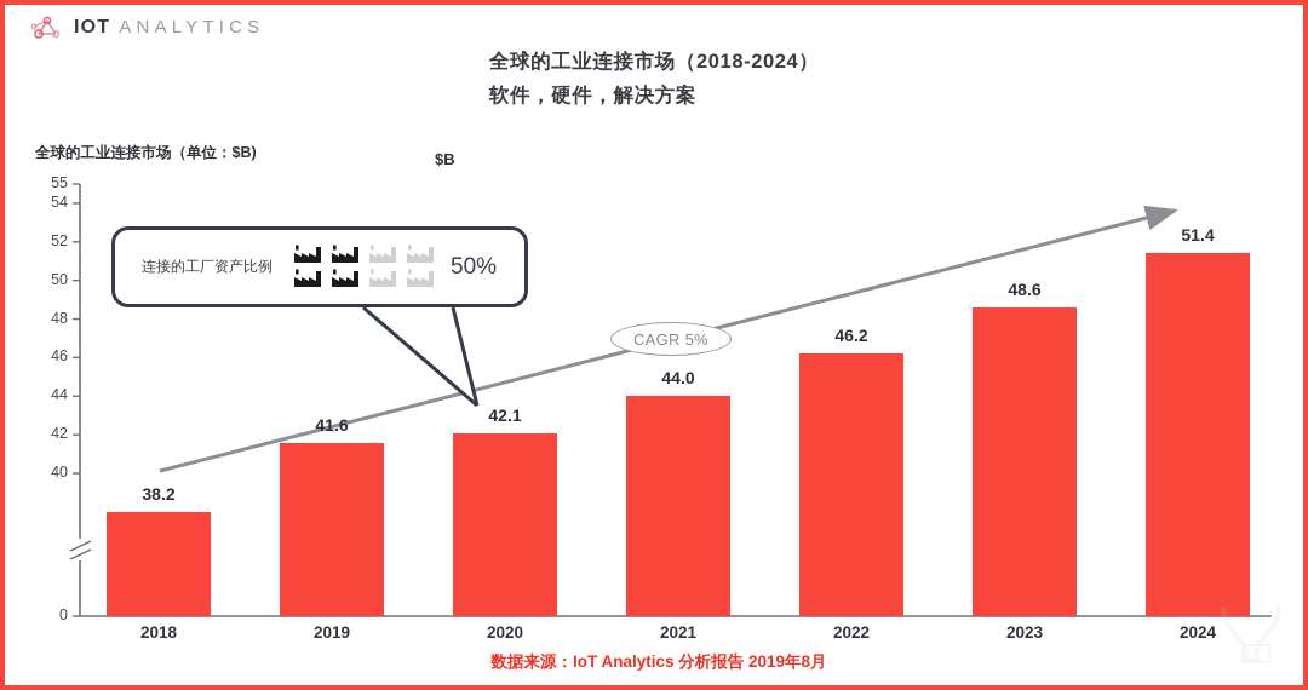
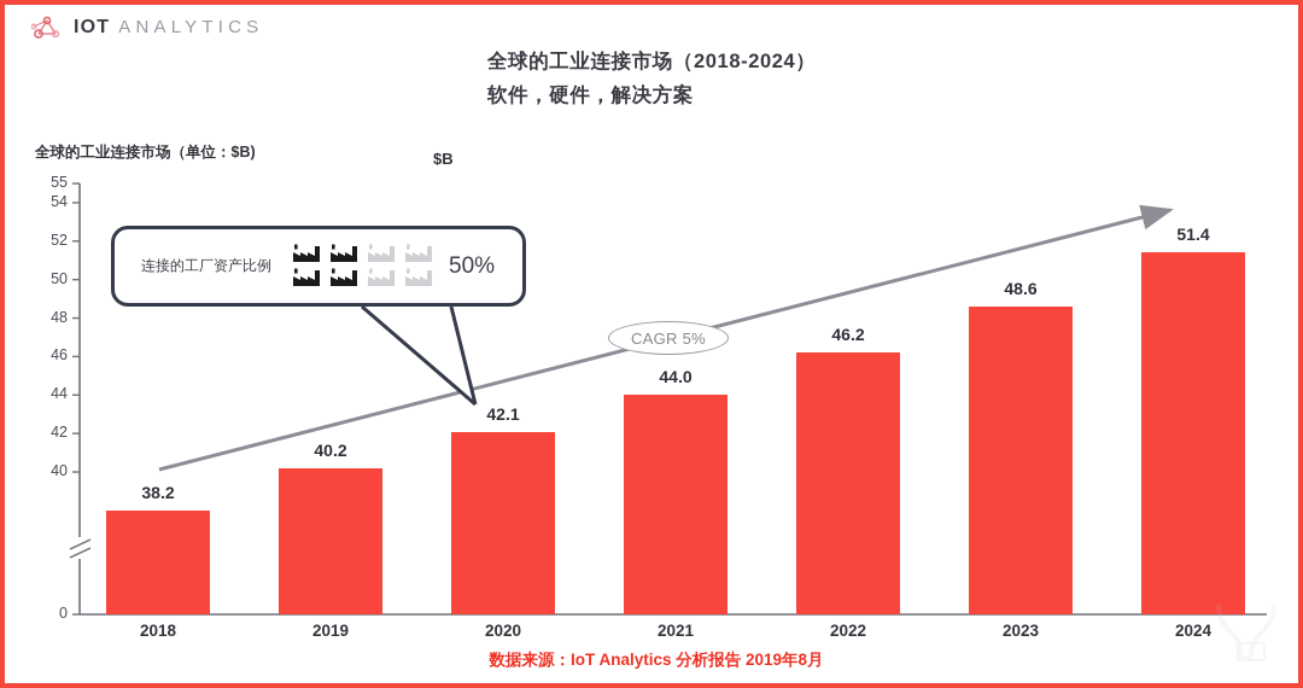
2019: 41.6 -> 40.2
